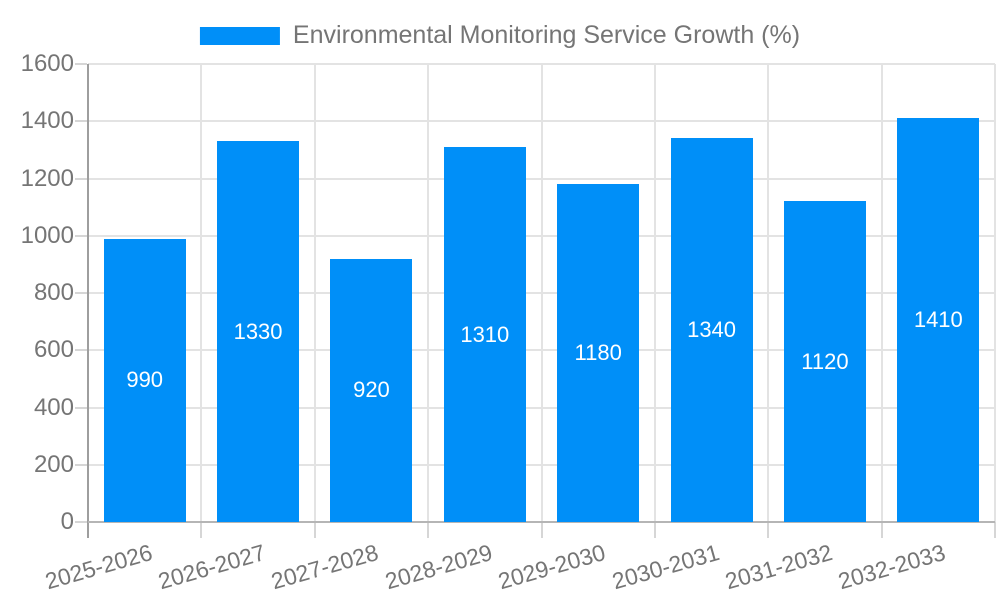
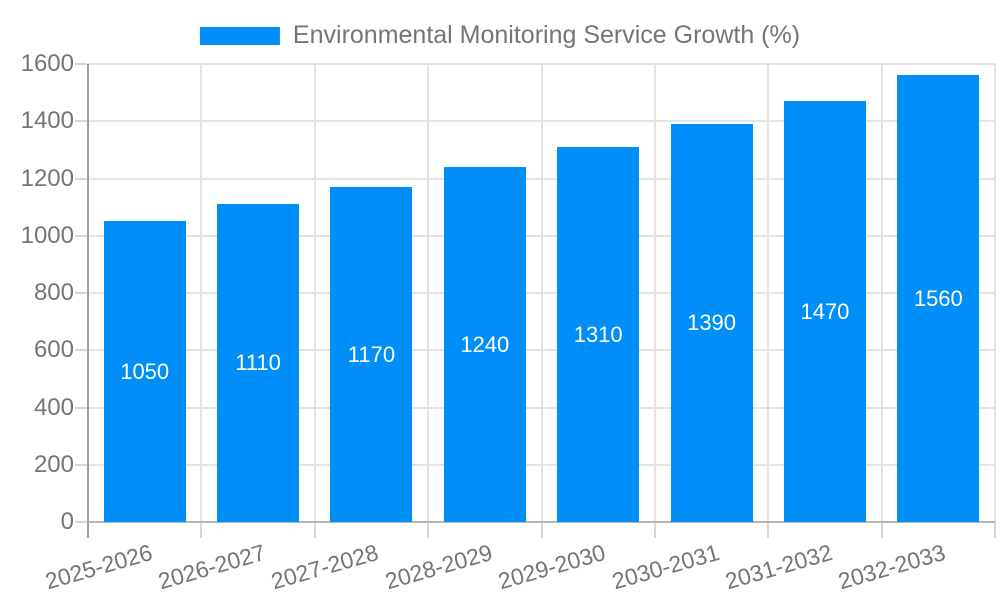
2025-2026: 990 -> 1050
2026-2027: 1330 -> 1110
2027-2028: 920 -> 1170
2028-2029: 1310 -> 1240
2029-2030: 1180 -> 1310
2030-2031: 1340 -> 1390
2031-2032: 1120 -> 1470
2032-2033: 1410 -> 1560
